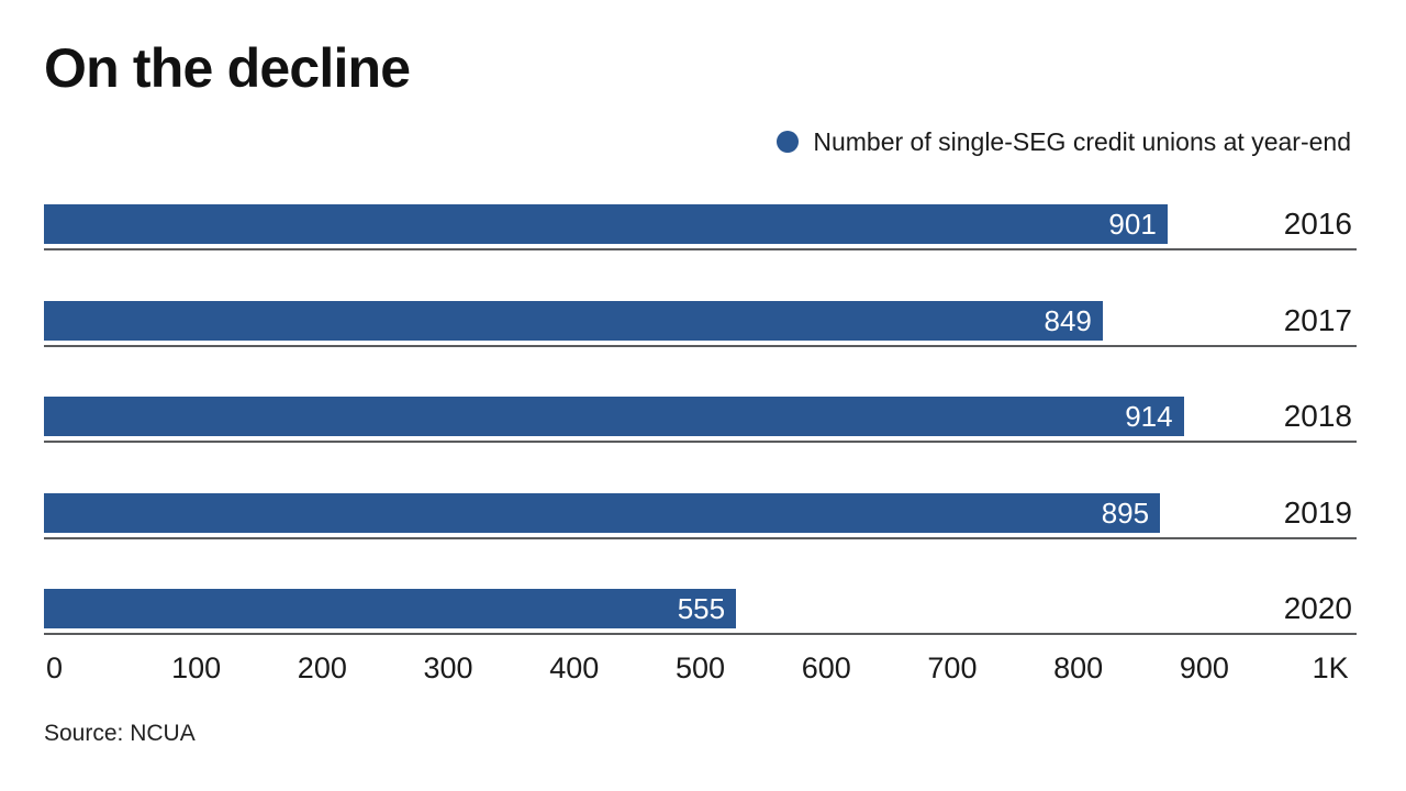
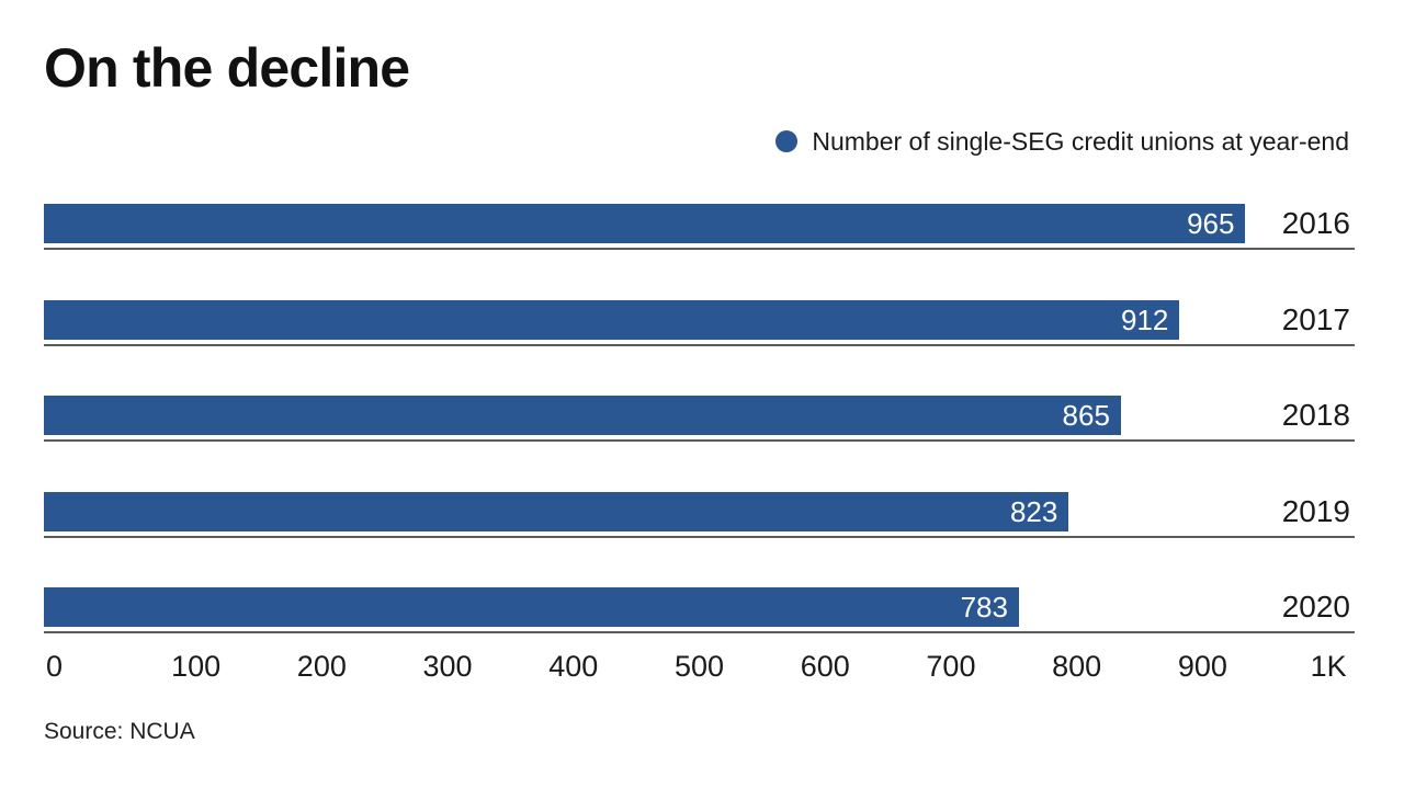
2016: 901 -> 965
2017: 849 -> 912
2018: 914 -> 865
2019: 895 -> 823
2020: 555 -> 783
